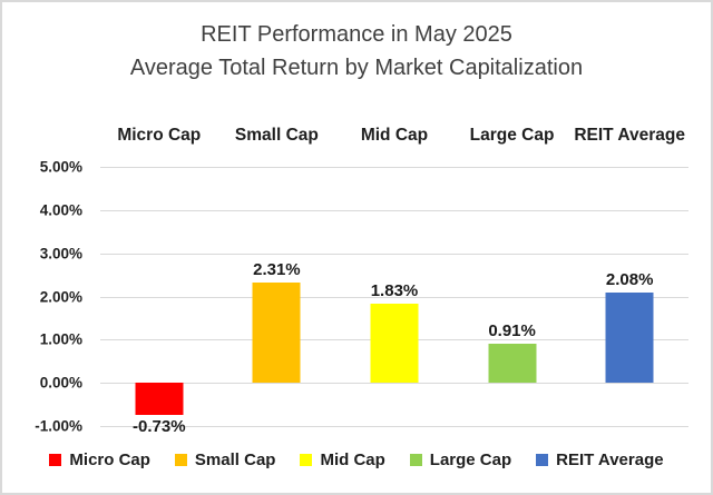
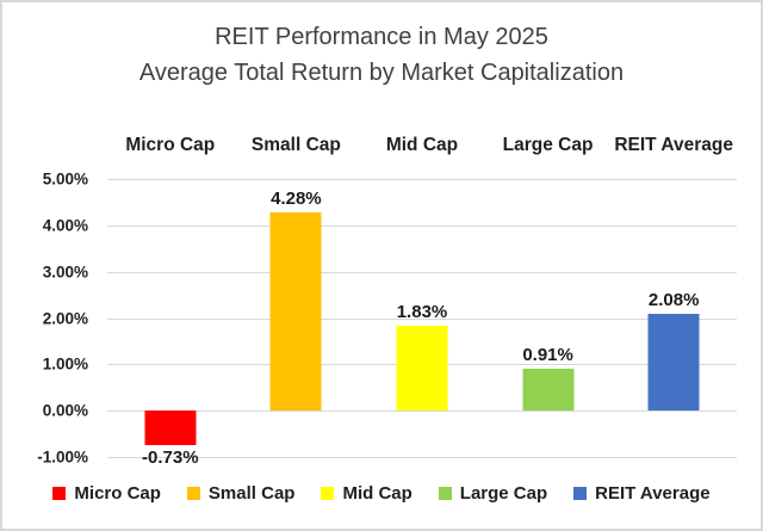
Small Cap: 2.31% -> 4.28%
